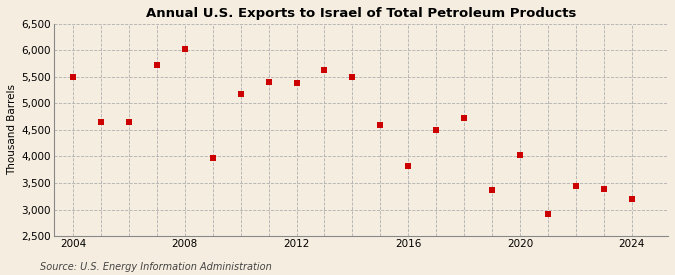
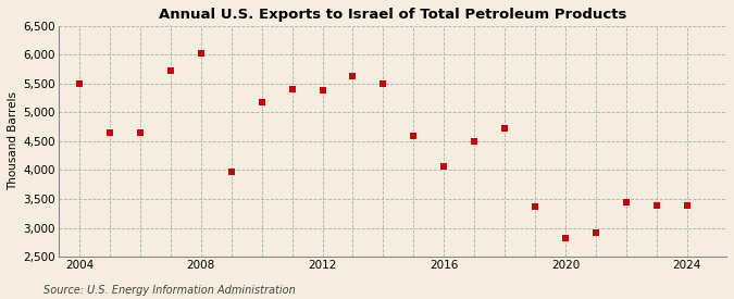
2016: 3,820 -> 4,060
2020: 4,020 -> 2,820
2024: 3,200 -> 3,380
